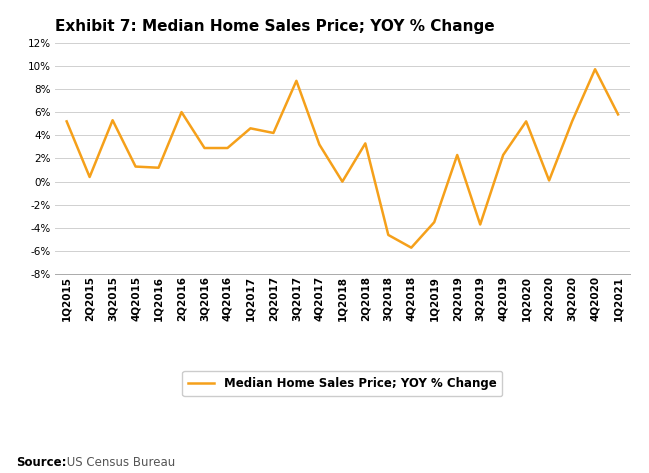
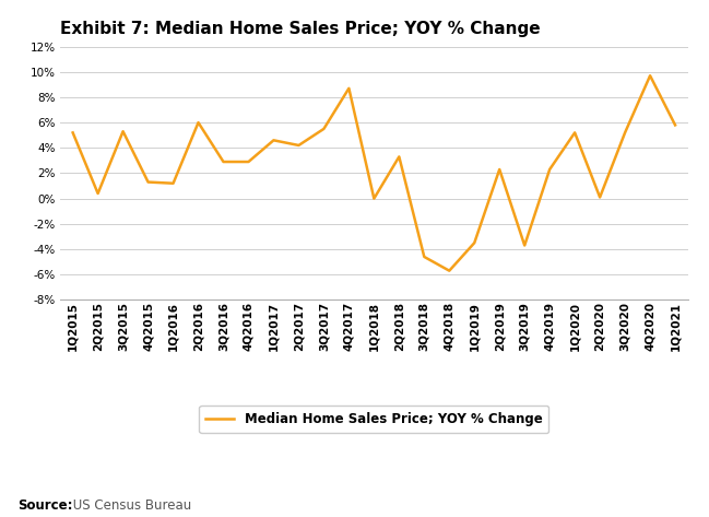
3Q2017: 8.7% -> 5.5%
4Q2017: 3.2% -> 8.7%
